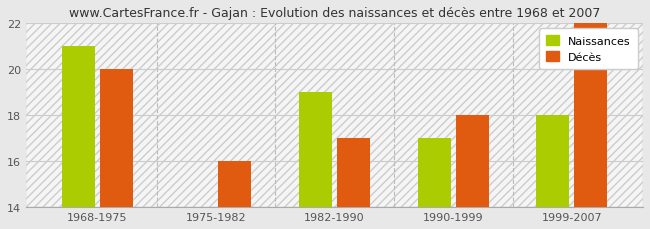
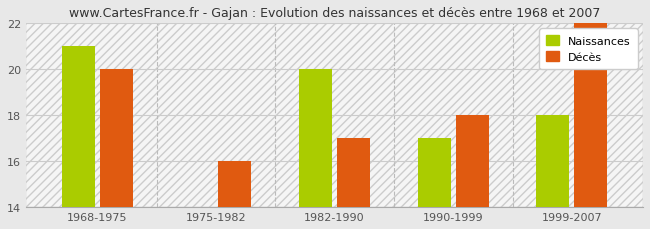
Naissances/1982-1990: 19 -> 20
